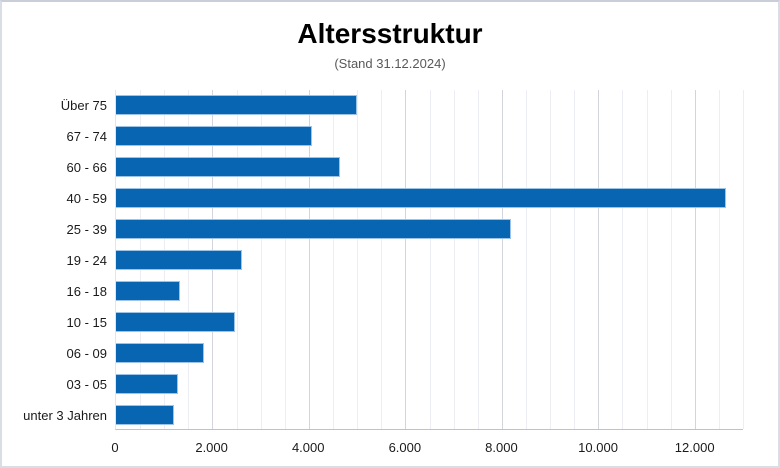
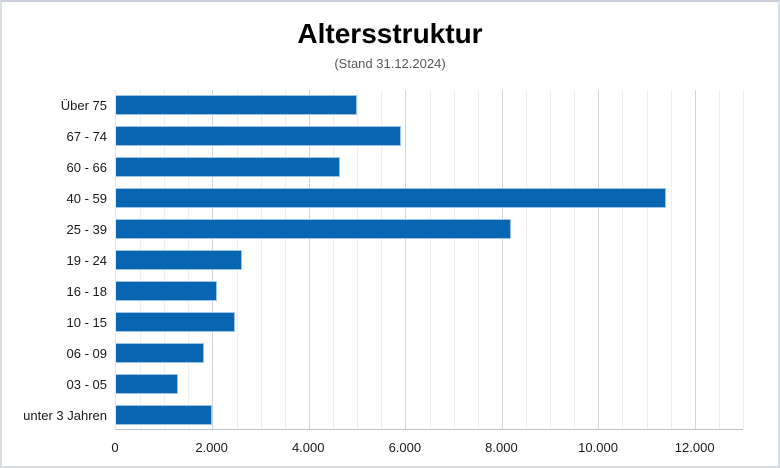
67 - 74: 4100 -> 5900
40 - 59: 12600 -> 11400
16 - 18: 1300 -> 2100
unter 3 Jahren: 1200 -> 2000
